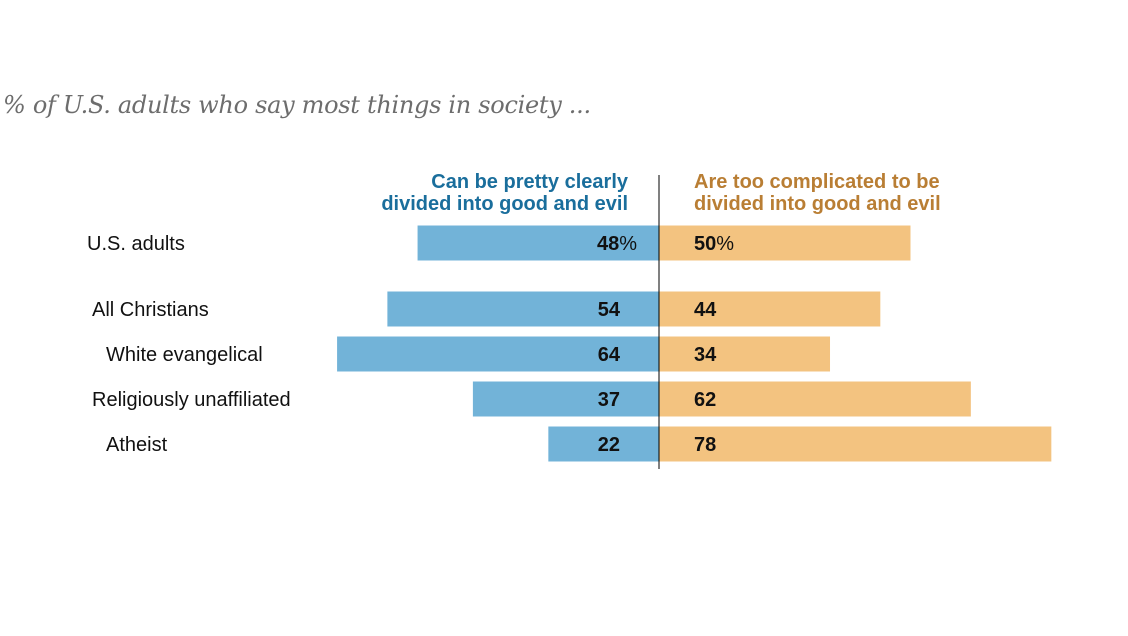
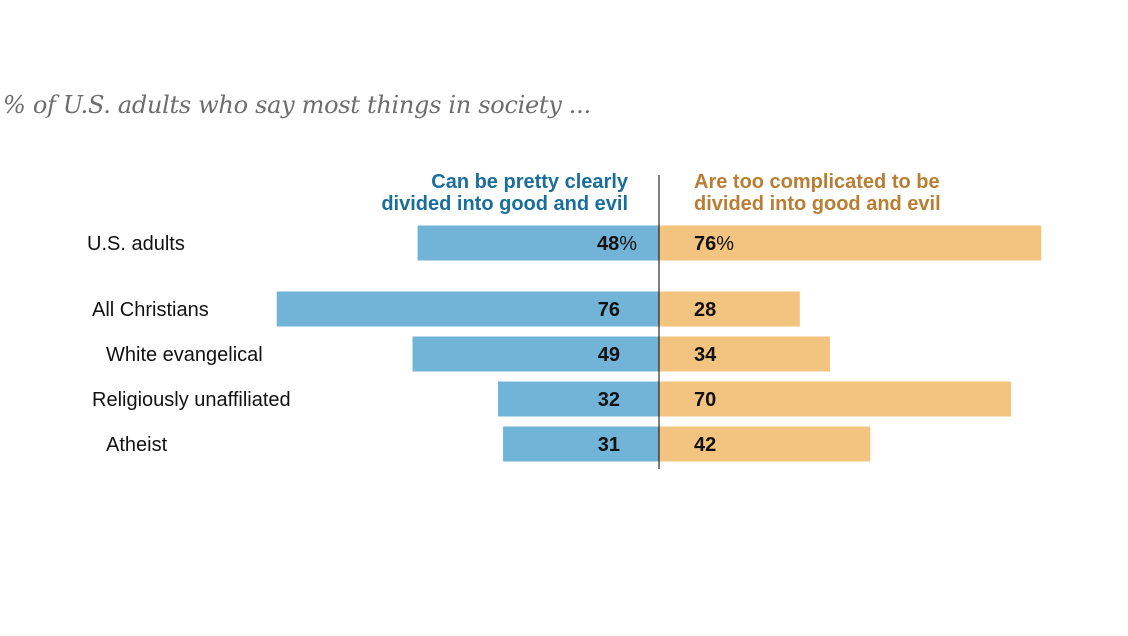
Are too complicated to be divided into good and evil/U.S. adults: 50 -> 76
Can be pretty clearly divided into good and evil/All Christians: 54 -> 76
Are too complicated to be divided into good and evil/All Christians: 44 -> 28
Can be pretty clearly divided into good and evil/White evangelical: 64 -> 49
Can be pretty clearly divided into good and evil/Religiously unaffiliated: 37 -> 32
Are too complicated to be divided into good and evil/Religiously unaffiliated: 62 -> 70
Can be pretty clearly divided into good and evil/Atheist: 22 -> 31
Are too complicated to be divided into good and evil/Atheist: 78 -> 42
